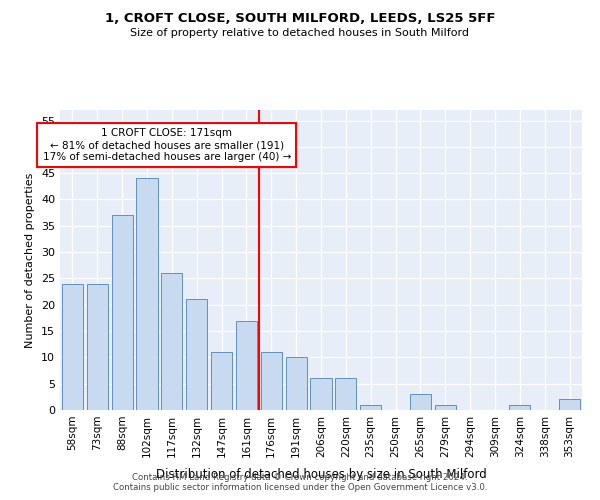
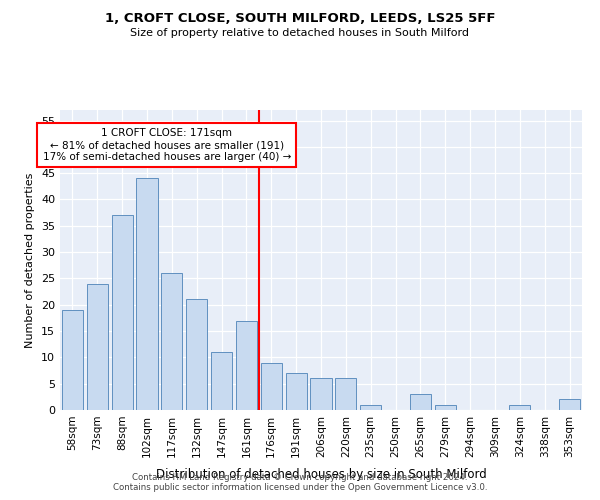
58sqm: 24 -> 19
176sqm: 11 -> 9
191sqm: 10 -> 7
